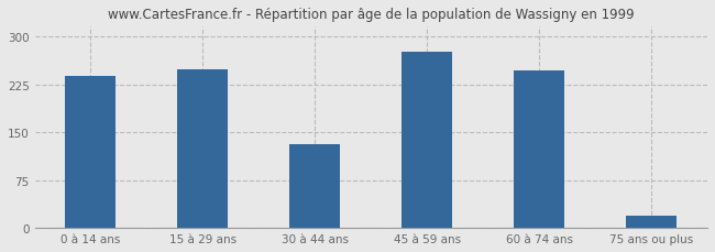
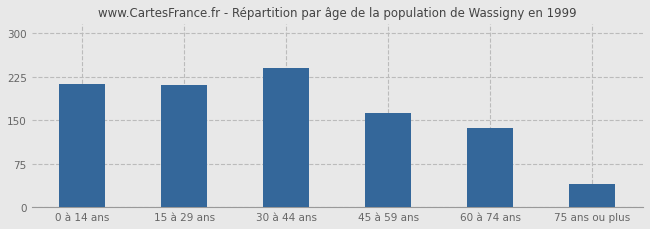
0 à 14 ans: 238 -> 213
15 à 29 ans: 248 -> 211
30 à 44 ans: 132 -> 240
45 à 59 ans: 276 -> 163
60 à 74 ans: 246 -> 137
75 ans ou plus: 20 -> 40
